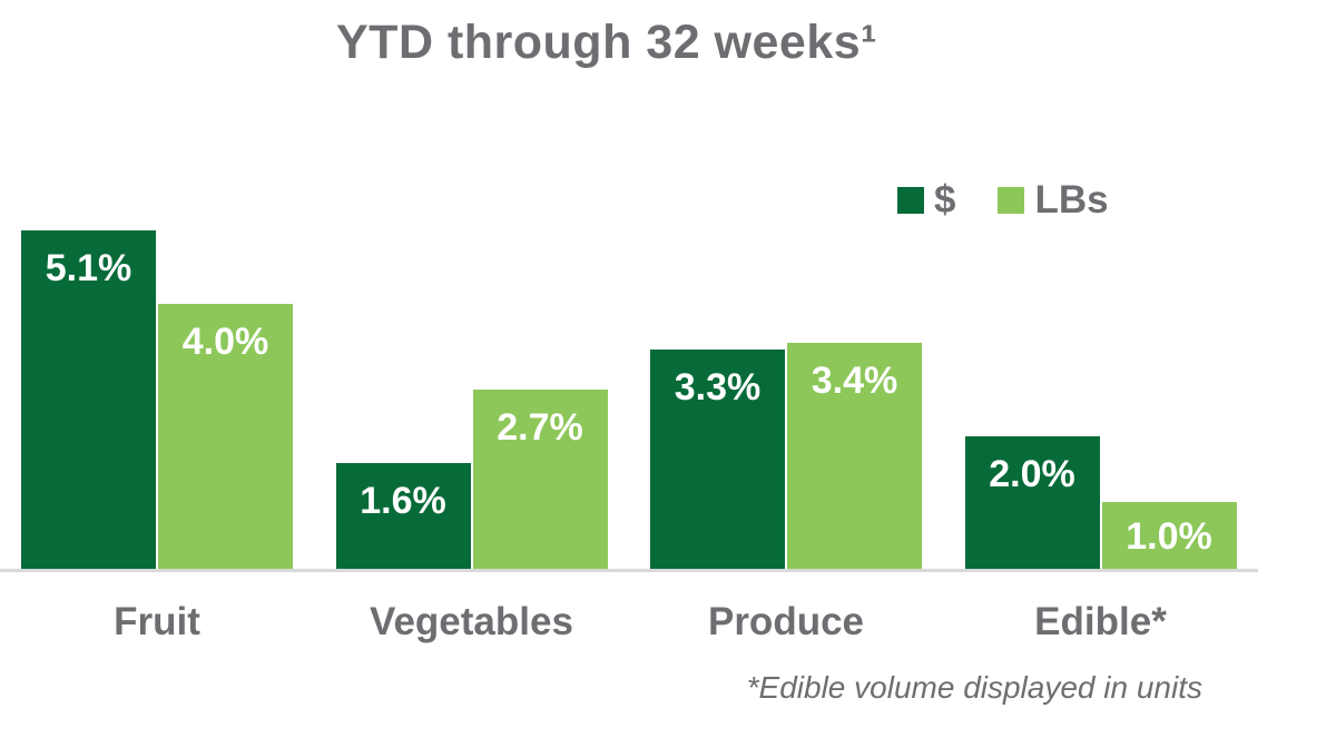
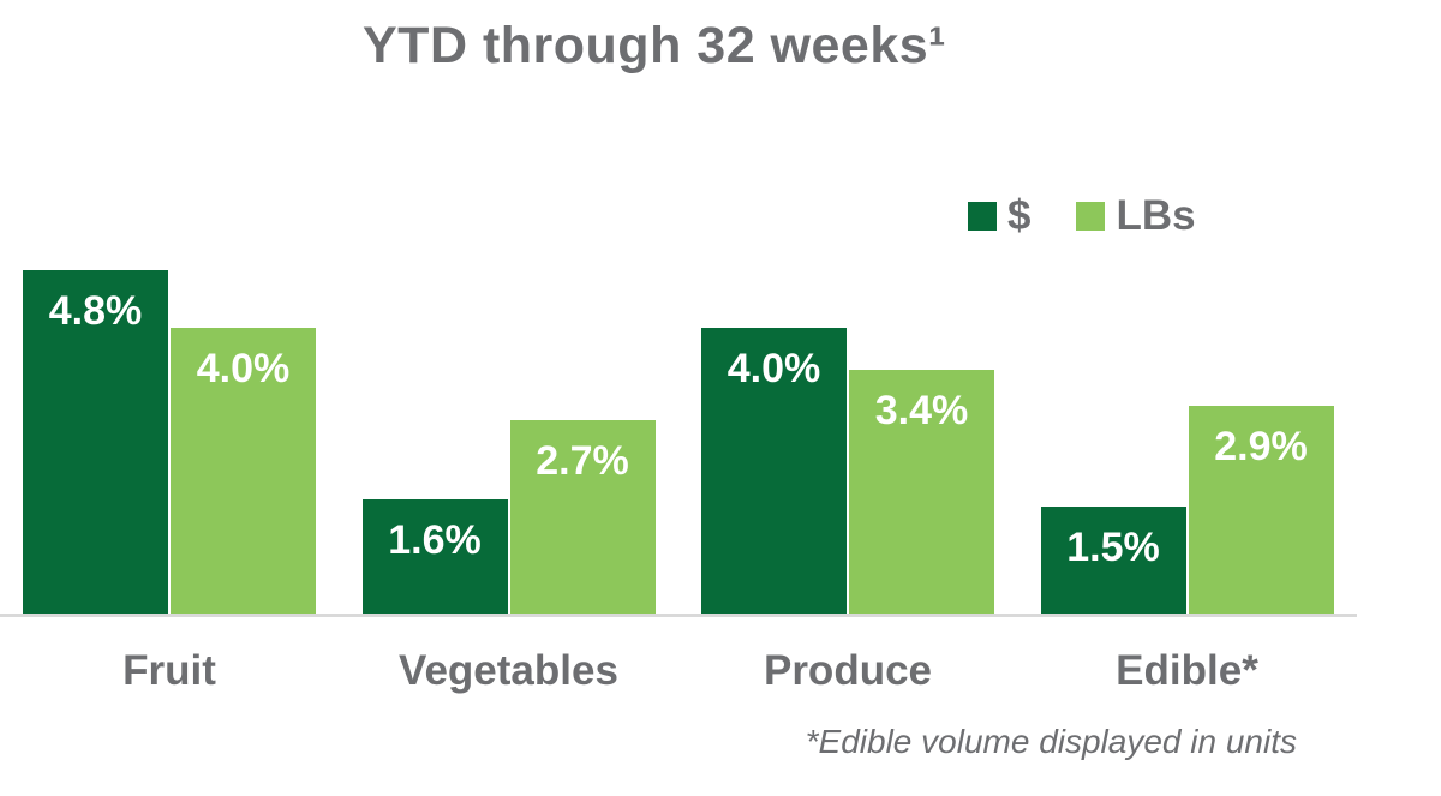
$/Fruit: 5.1% -> 4.8%
$/Produce: 3.3% -> 4.0%
$/Edible*: 2.0% -> 1.5%
LBs/Edible*: 1.0% -> 2.9%
